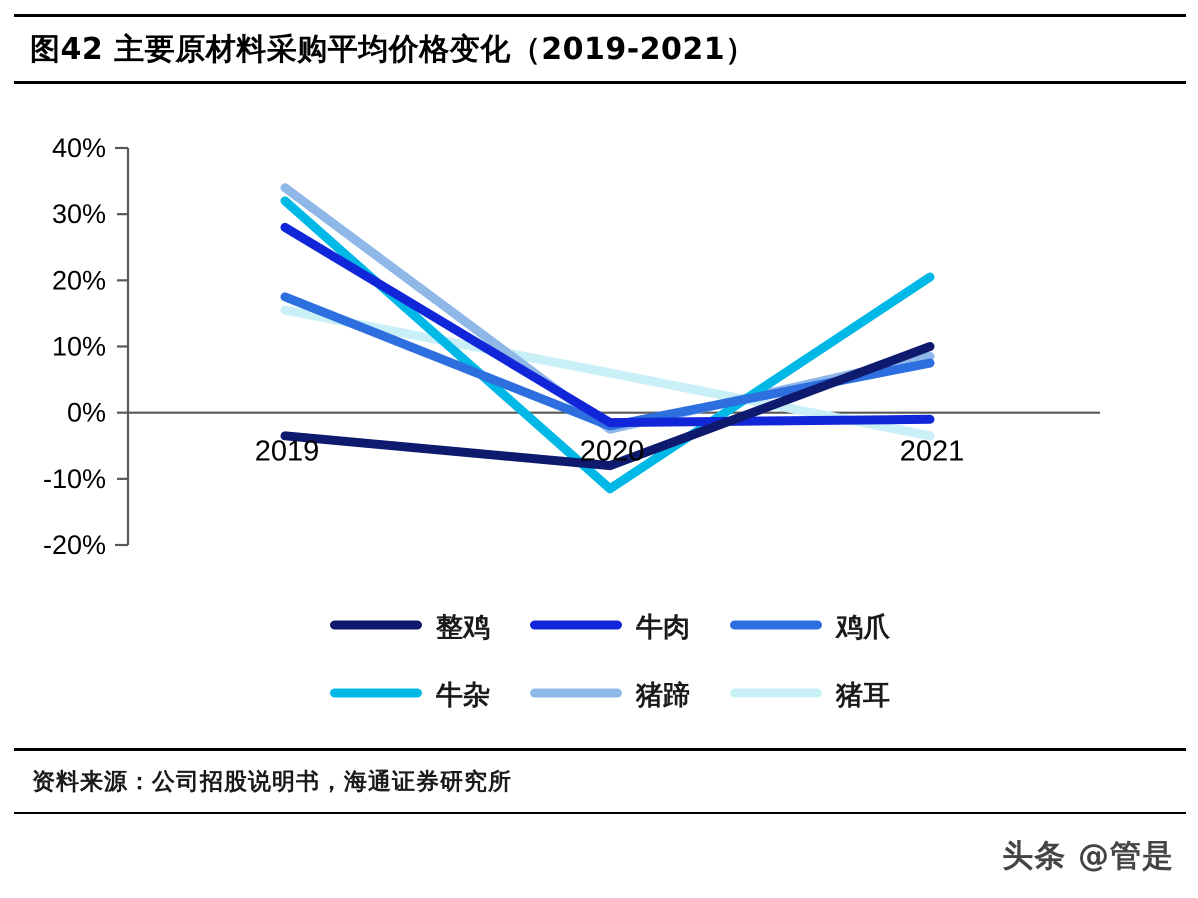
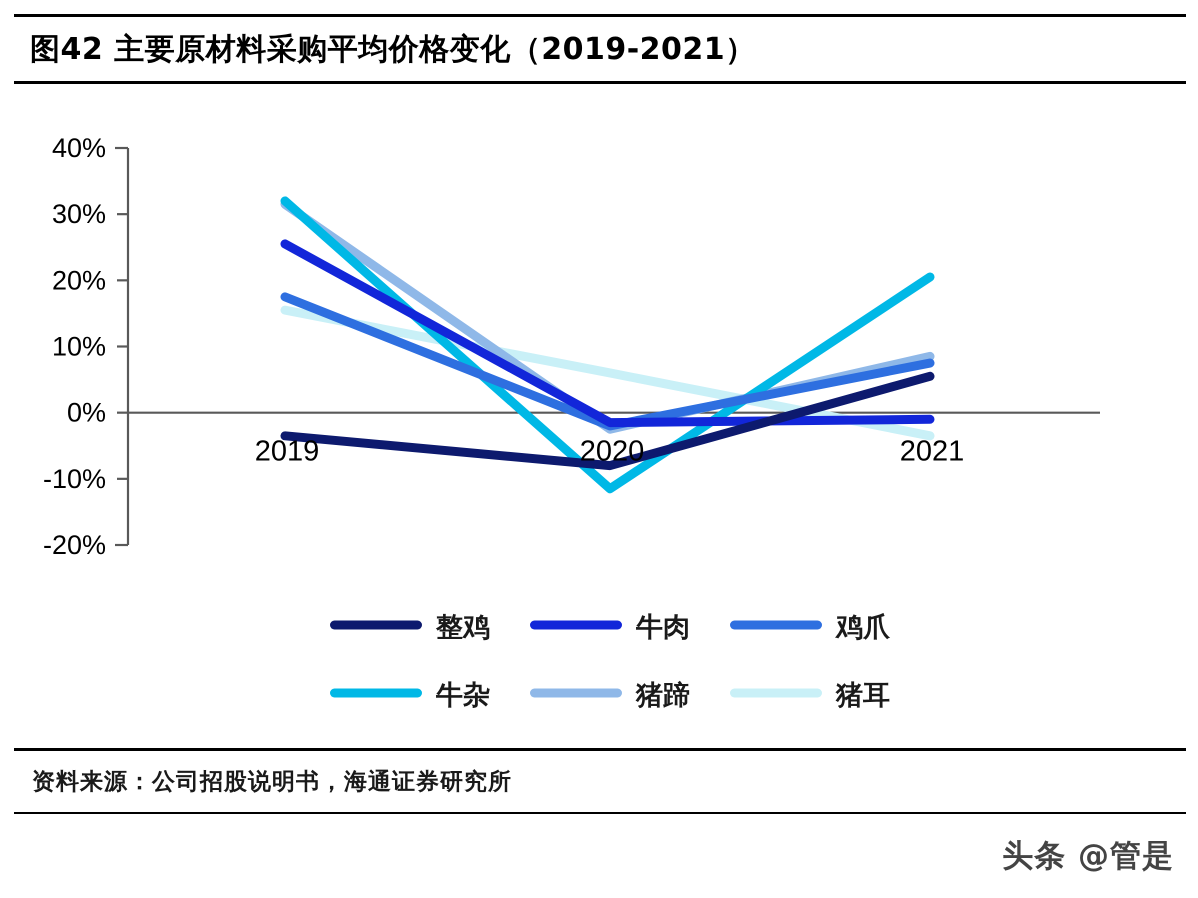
牛肉/2019: 28% -> 26%
猪蹄/2019: 34% -> 32%
整鸡/2021: 10% -> 6%
